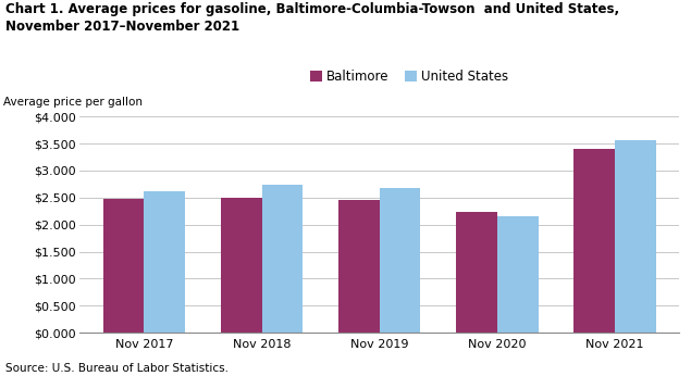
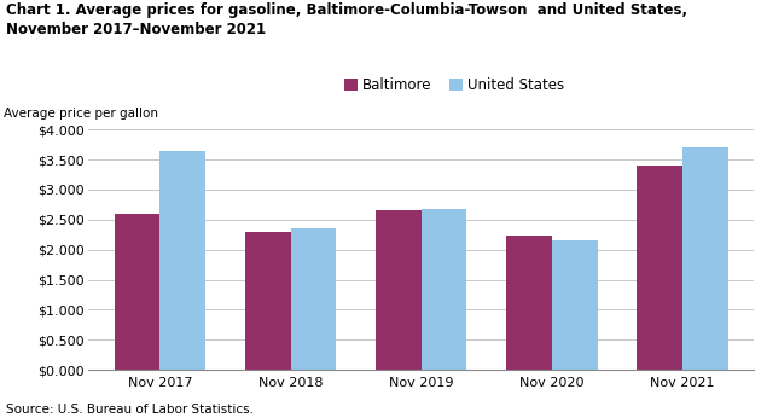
Baltimore/Nov 2017: $2.48 -> $2.60
United States/Nov 2017: $2.61 -> $3.65
Baltimore/Nov 2018: $2.49 -> $2.30
United States/Nov 2018: $2.73 -> $2.35
Baltimore/Nov 2019: $2.46 -> $2.65
United States/Nov 2021: $3.56 -> $3.70
